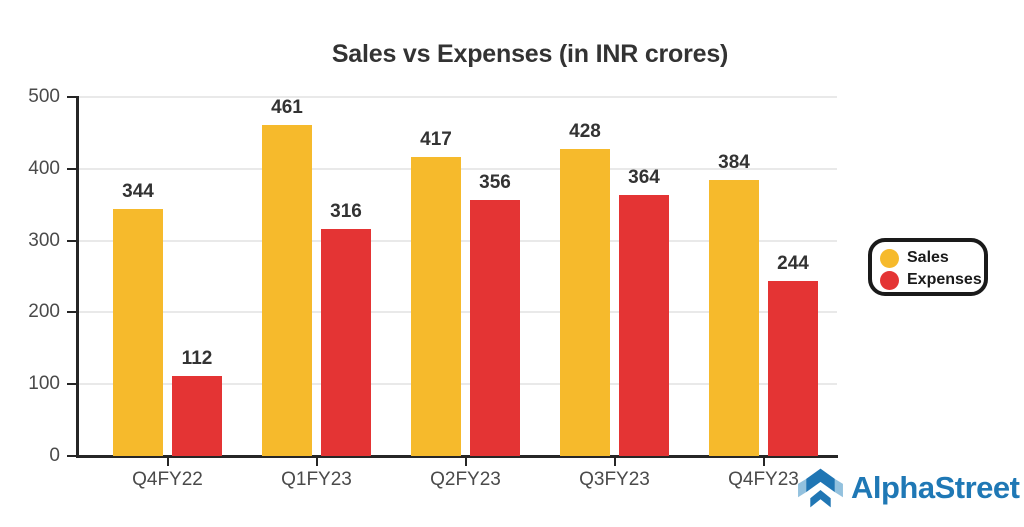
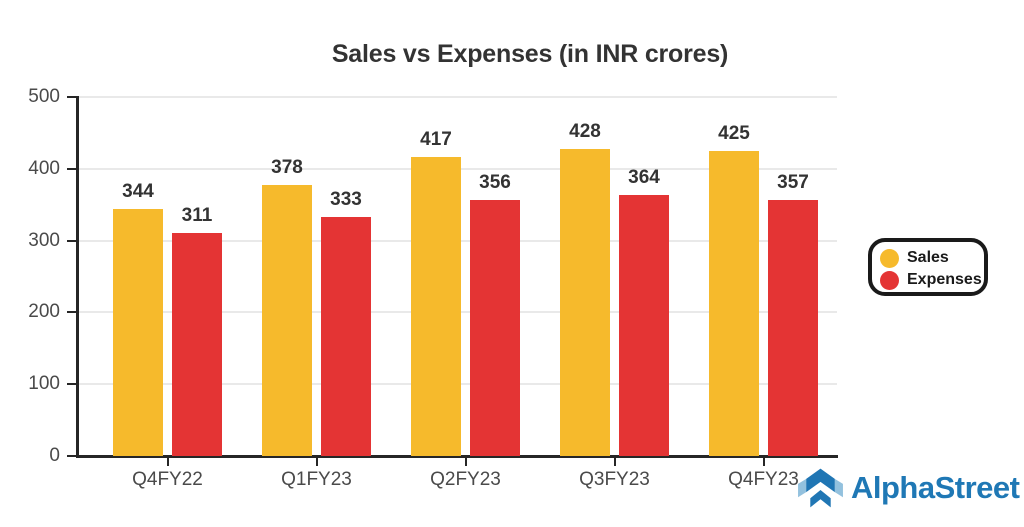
Expenses/Q4FY22: 112 -> 311
Sales/Q1FY23: 461 -> 378
Expenses/Q1FY23: 316 -> 333
Sales/Q4FY23: 384 -> 425
Expenses/Q4FY23: 244 -> 357
